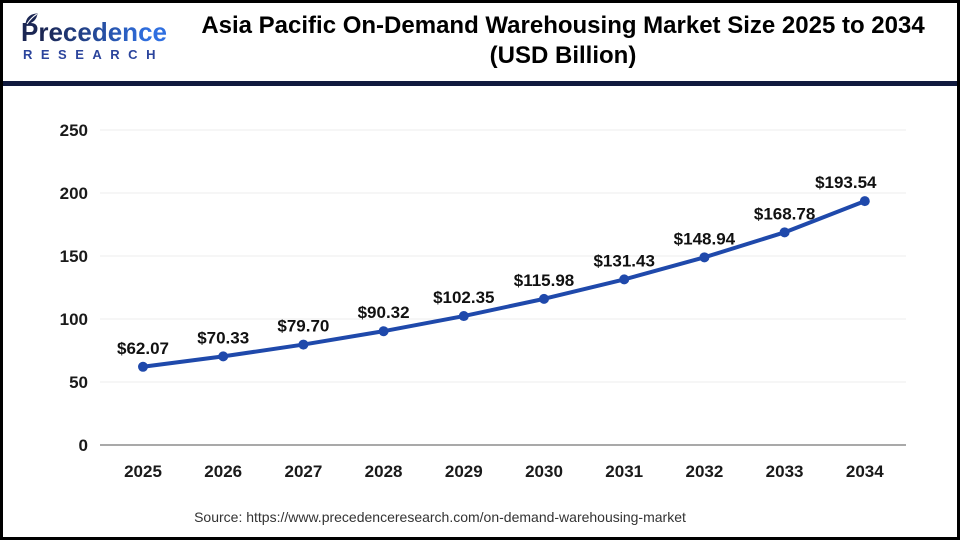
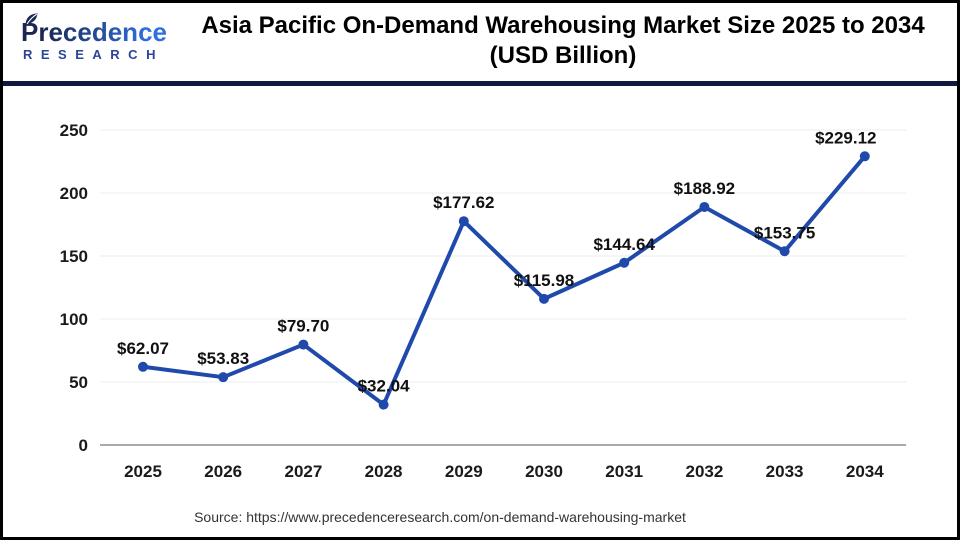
2026: $70.33 -> $53.83
2028: $90.32 -> $32.04
2029: $102.35 -> $177.62
2031: $131.43 -> $144.64
2032: $148.94 -> $188.92
2033: $168.78 -> $153.75
2034: $193.54 -> $229.12
